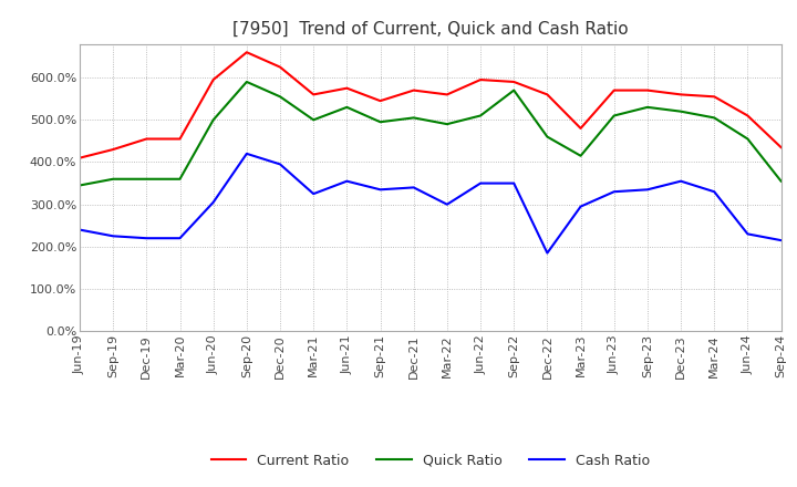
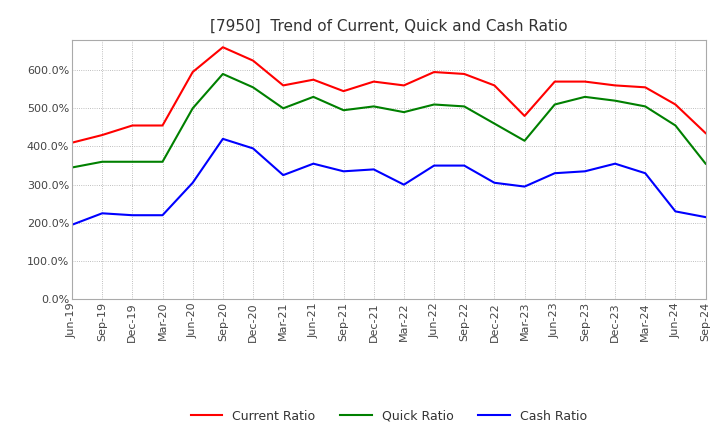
Cash Ratio/Jun-19: 240% -> 195%
Quick Ratio/Sep-22: 570% -> 505%
Cash Ratio/Dec-22: 185% -> 305%
